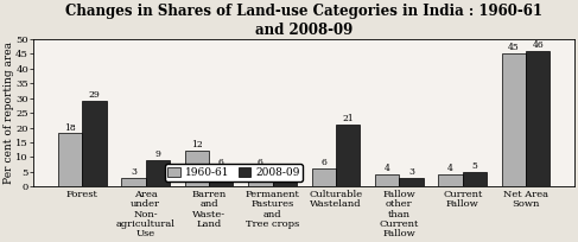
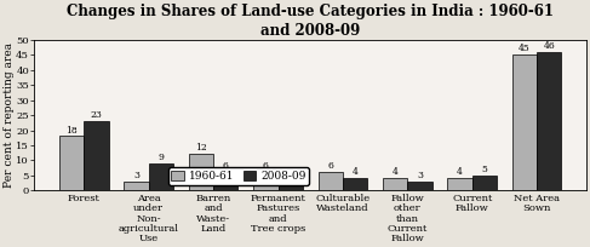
2008-09/Forest: 29 -> 23
2008-09/Culturable Wasteland: 21 -> 4
